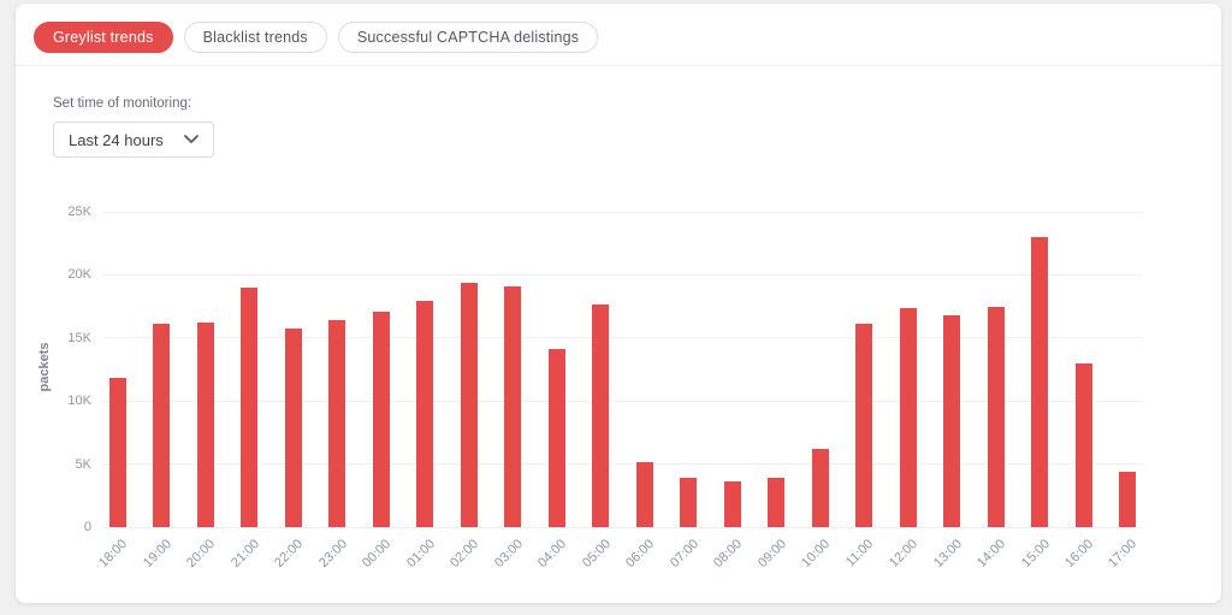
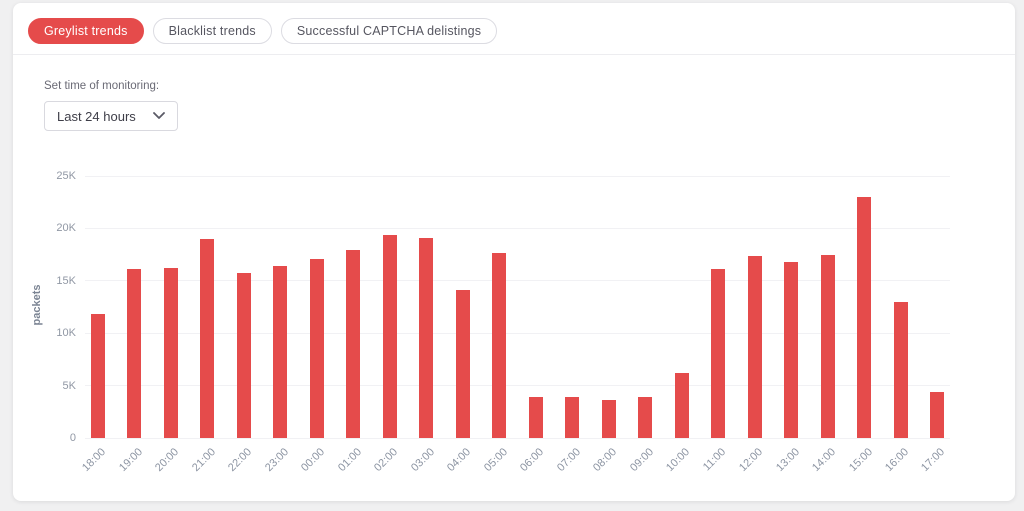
06:00: 5.2K -> 3.9K
